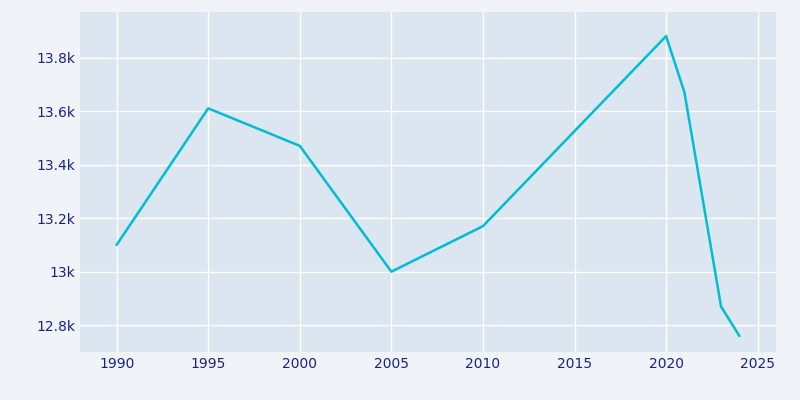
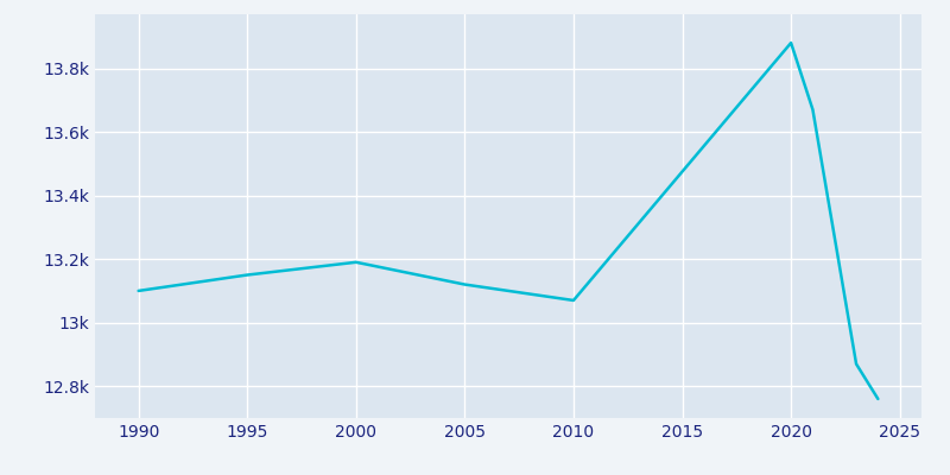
1995: 13.61k -> 13.15k
2000: 13.47k -> 13.19k
2005: 13.00k -> 13.12k
2010: 13.17k -> 13.07k
